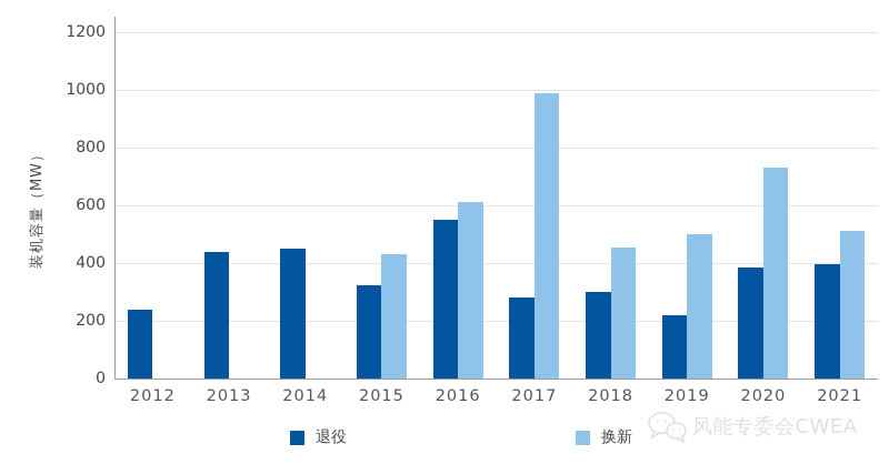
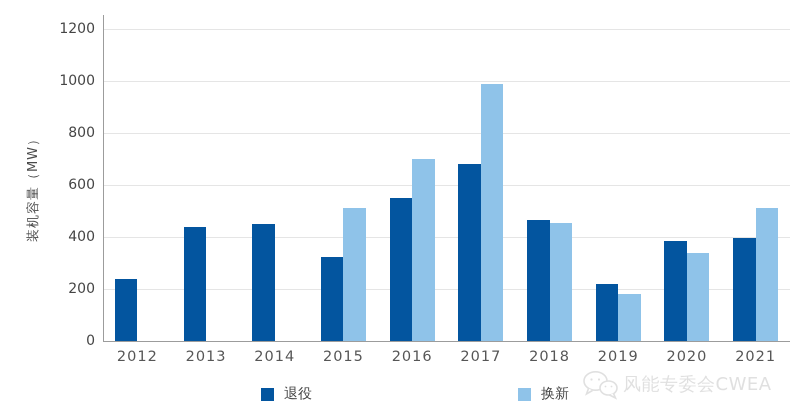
换新/2015: 430 -> 510
换新/2016: 610 -> 700
退役/2017: 280 -> 680
退役/2018: 300 -> 460
换新/2019: 500 -> 180
换新/2020: 730 -> 340
